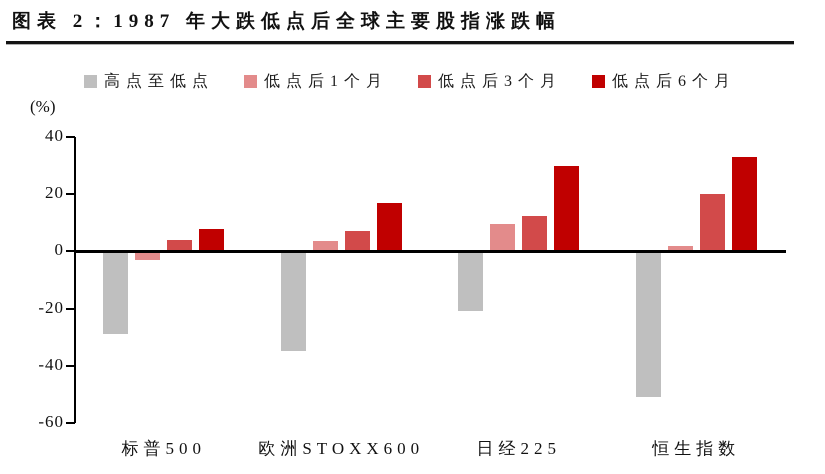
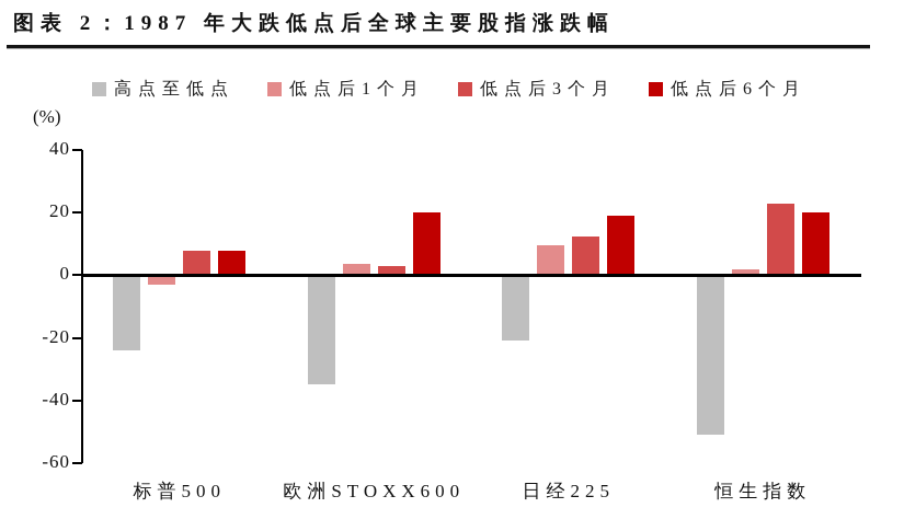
高点至低点/标普500: -29 -> -24
低点后3个月/标普500: 4 -> 8
低点后3个月/欧洲STOXX600: 7 -> 3
低点后6个月/欧洲STOXX600: 17 -> 20
低点后6个月/日经225: 30 -> 19
低点后3个月/恒生指数: 20 -> 23
低点后6个月/恒生指数: 33 -> 20
